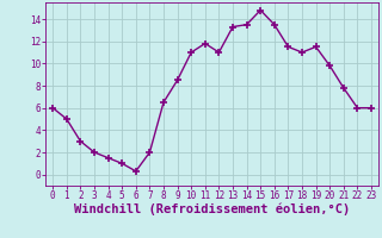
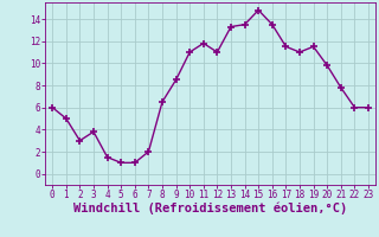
3: 2.0 -> 3.8
6: 0.3 -> 1.0
